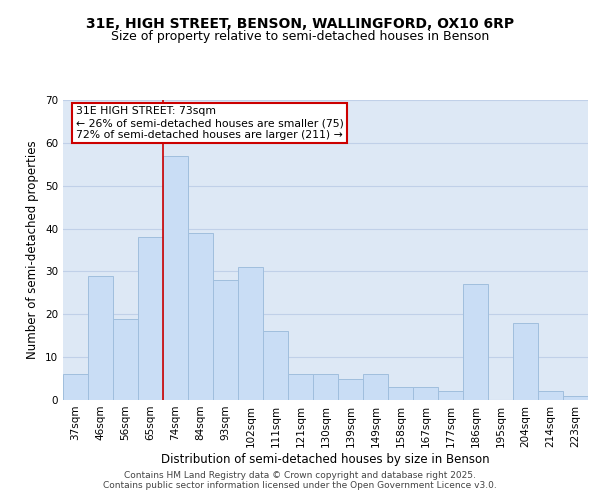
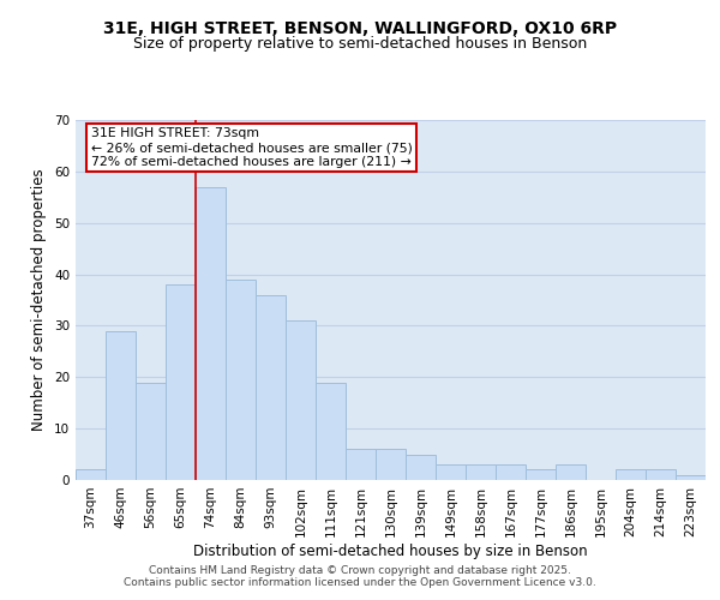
37sqm: 6 -> 2
93sqm: 28 -> 36
111sqm: 16 -> 19
149sqm: 6 -> 3
186sqm: 27 -> 3
204sqm: 18 -> 2
